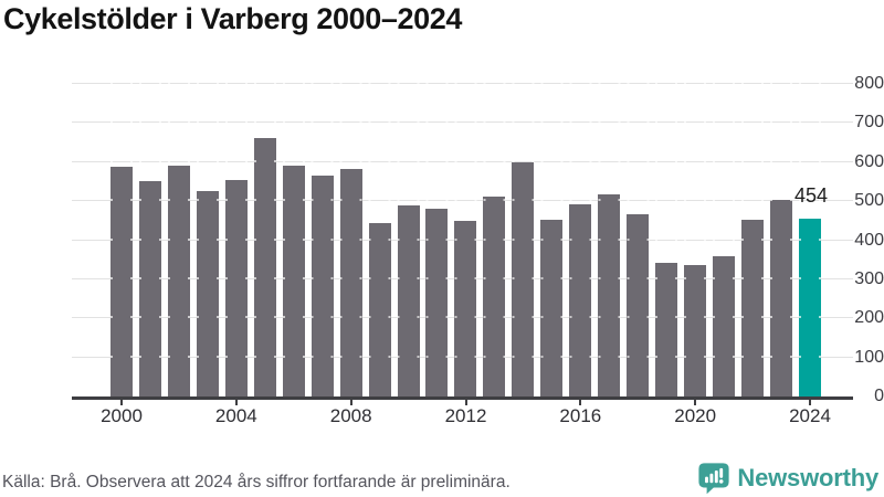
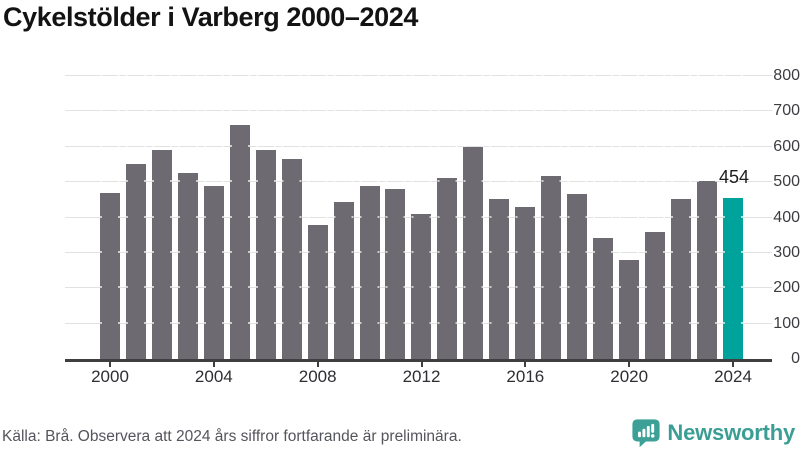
2000: 590 -> 470
2004: 560 -> 490
2008: 580 -> 380
2012: 450 -> 410
2016: 490 -> 430
2020: 340 -> 280
